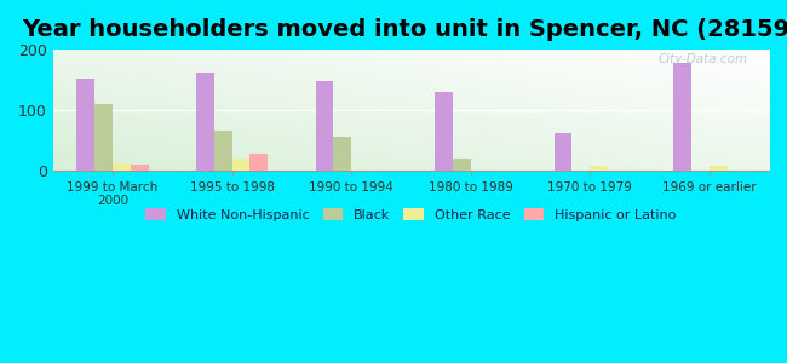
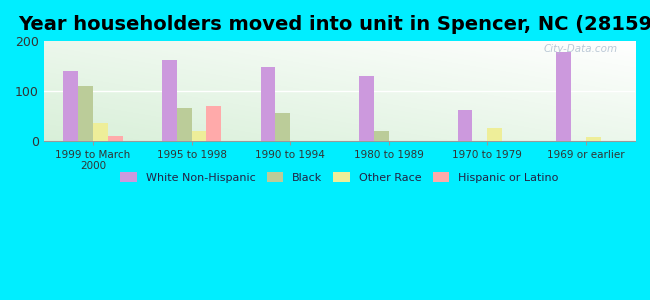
White Non-Hispanic/1999 to March 2000: 152 -> 140
Other Race/1999 to March 2000: 12 -> 35
Hispanic or Latino/1995 to 1998: 28 -> 70
Other Race/1970 to 1979: 7 -> 25
